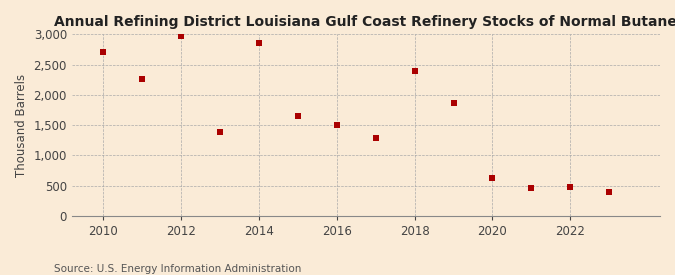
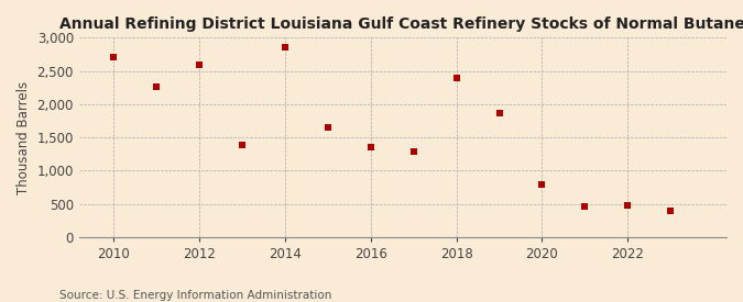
2012: 2,970 -> 2,600
2016: 1,510 -> 1,360
2020: 620 -> 800
